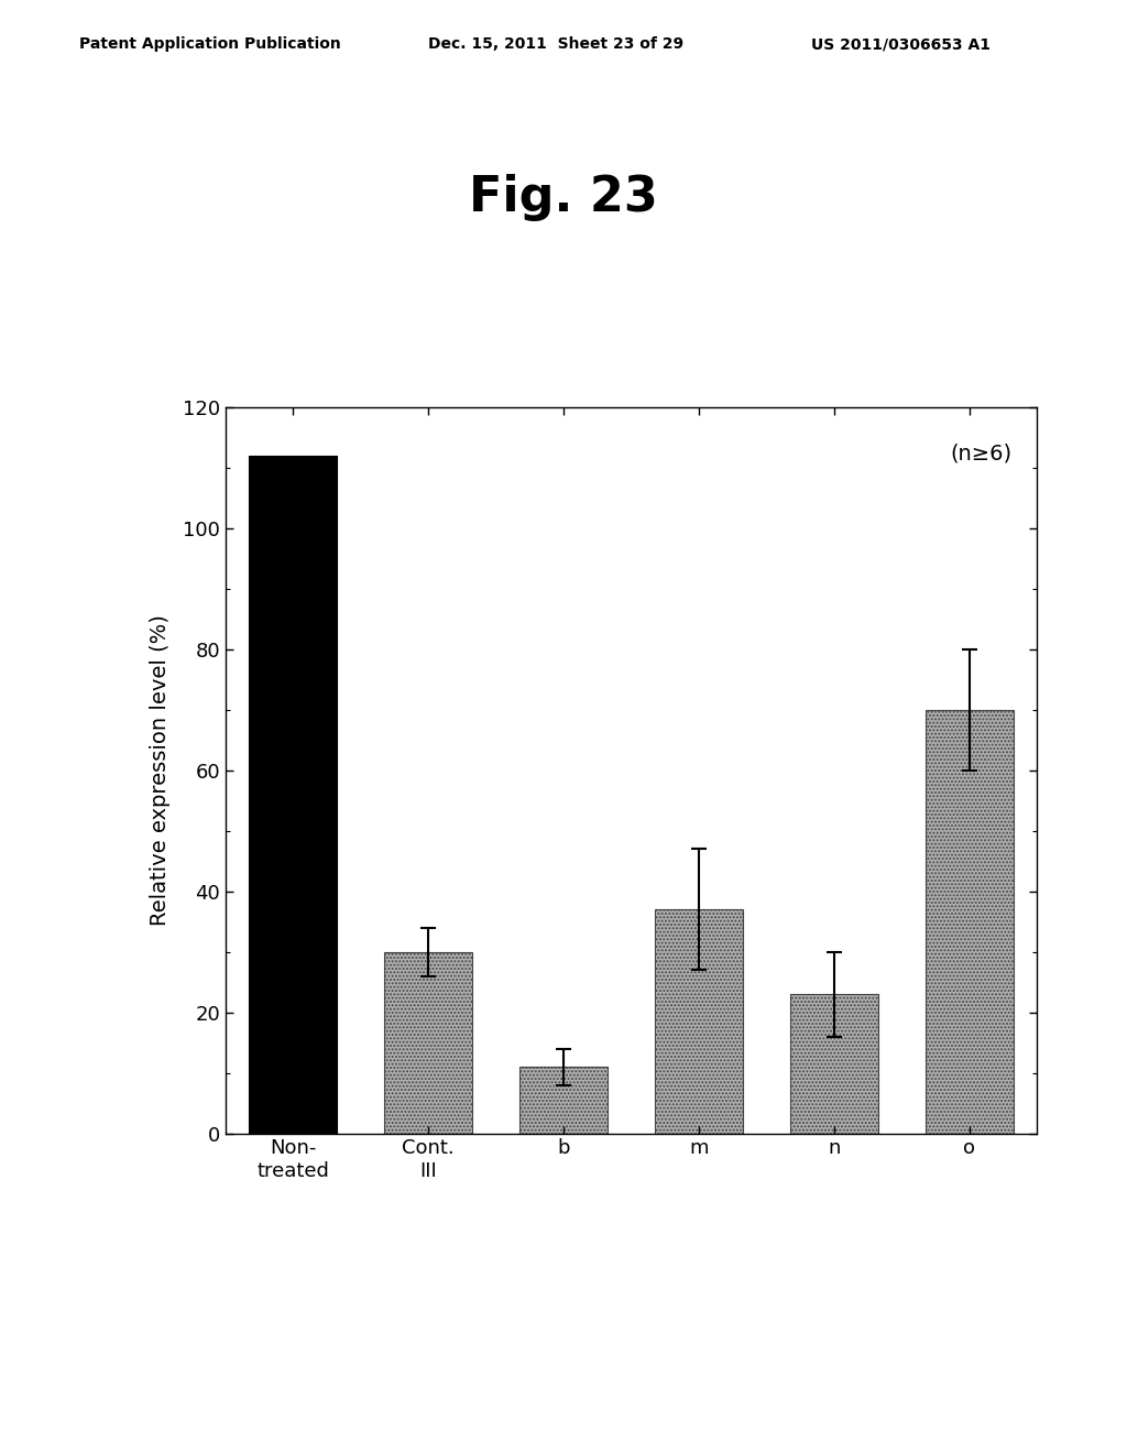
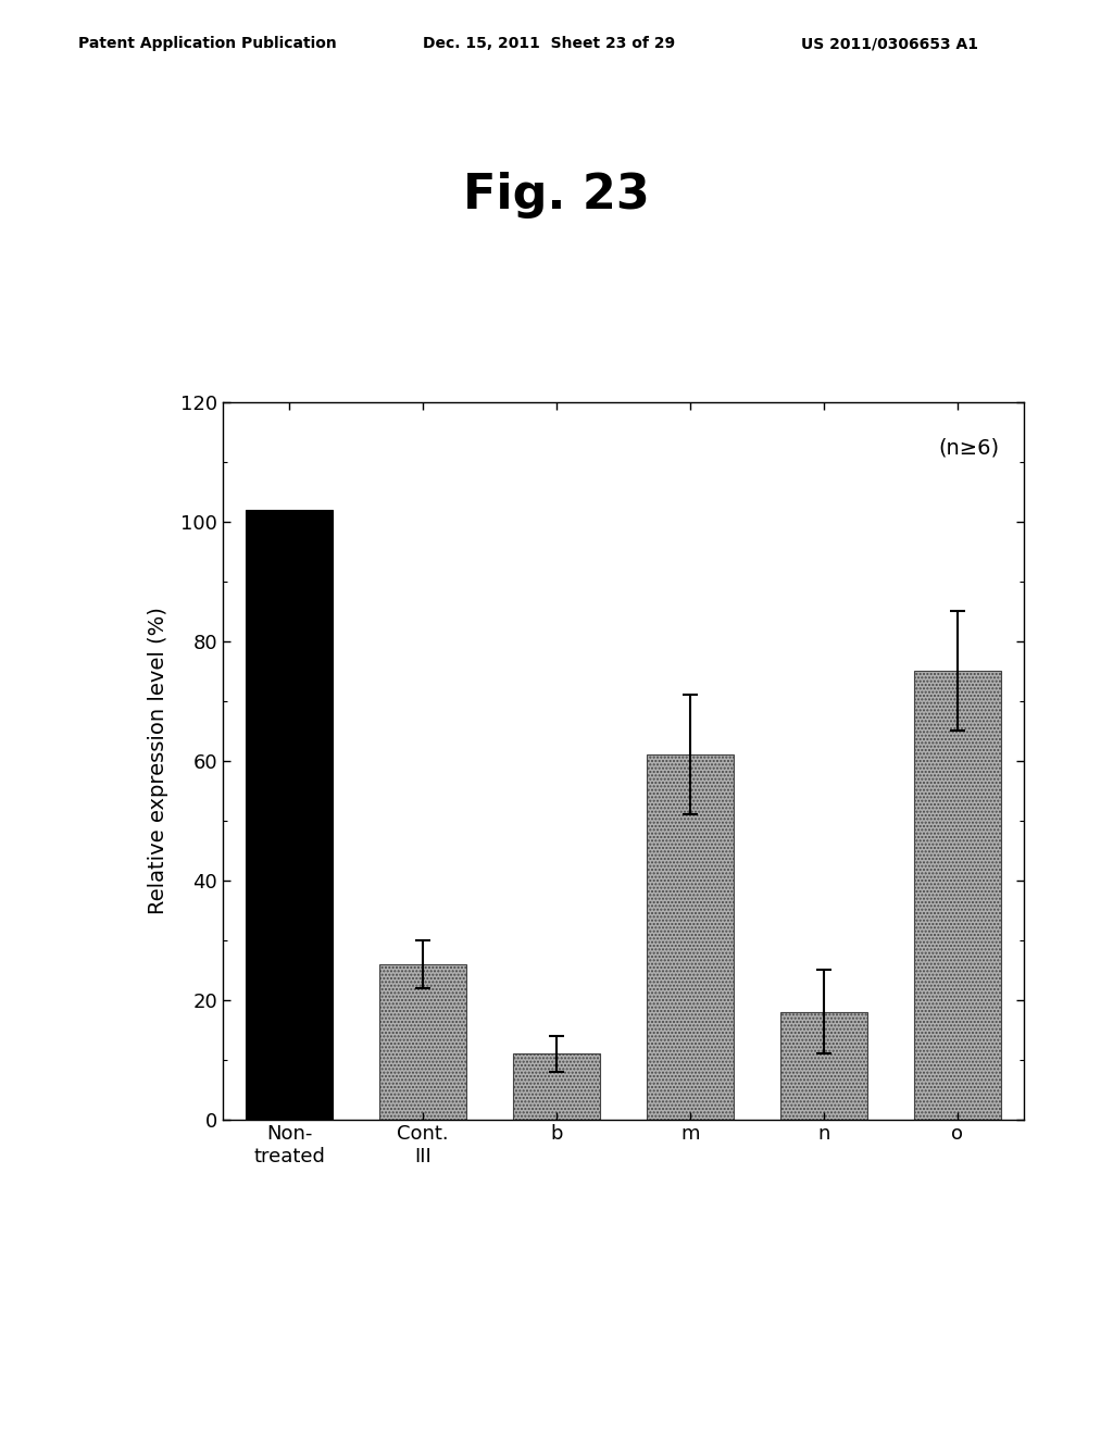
Non- treated: 112 -> 102
Cont. III: 30 -> 26
m: 37 -> 61
n: 23 -> 18
o: 70 -> 75
